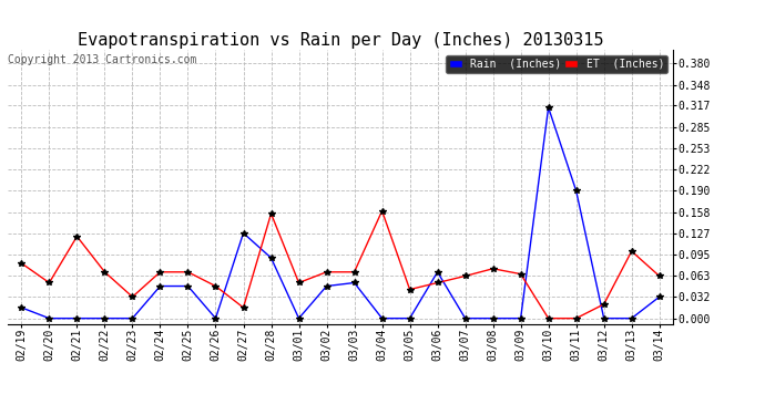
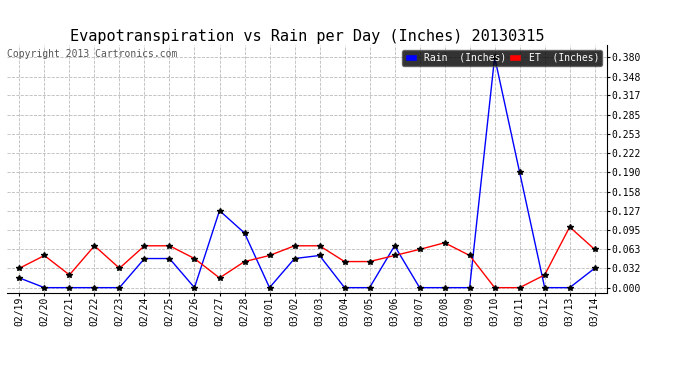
ET (Inches)/02/19: 0.082 -> 0.032
ET (Inches)/02/21: 0.122 -> 0.021
ET (Inches)/02/28: 0.156 -> 0.043
ET (Inches)/03/04: 0.160 -> 0.043
ET (Inches)/03/09: 0.066 -> 0.053
Rain (Inches)/03/10: 0.314 -> 0.380
